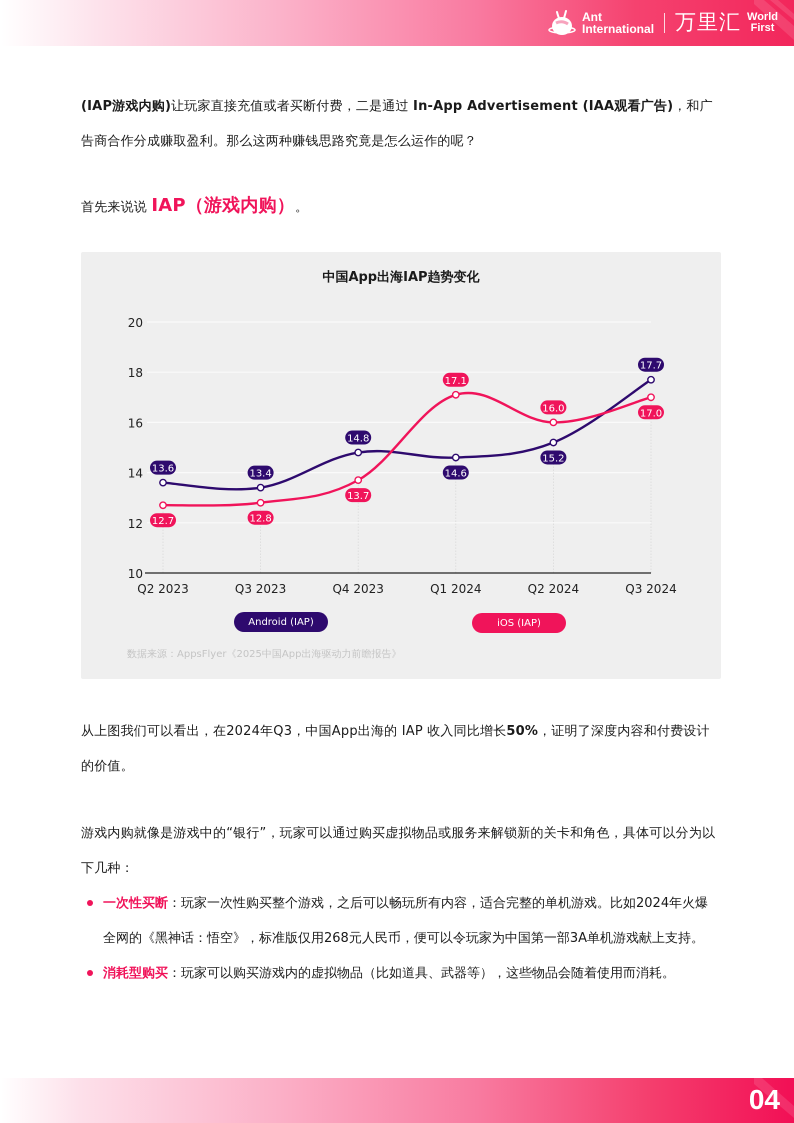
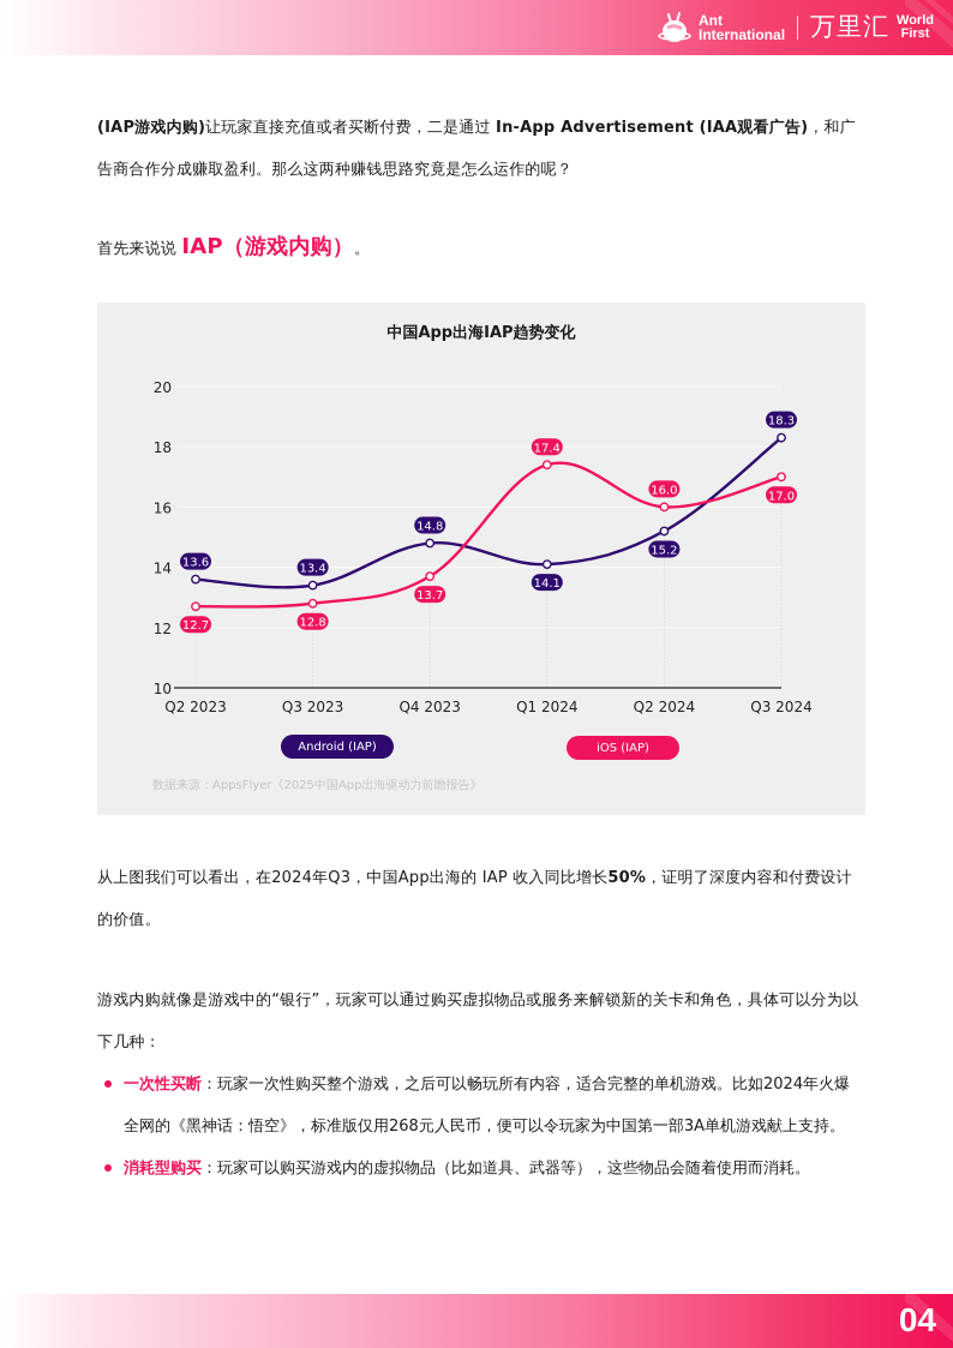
Android (IAP)/Q1 2024: 14.6 -> 14.1
iOS (IAP)/Q1 2024: 17.1 -> 17.4
Android (IAP)/Q3 2024: 17.7 -> 18.3
